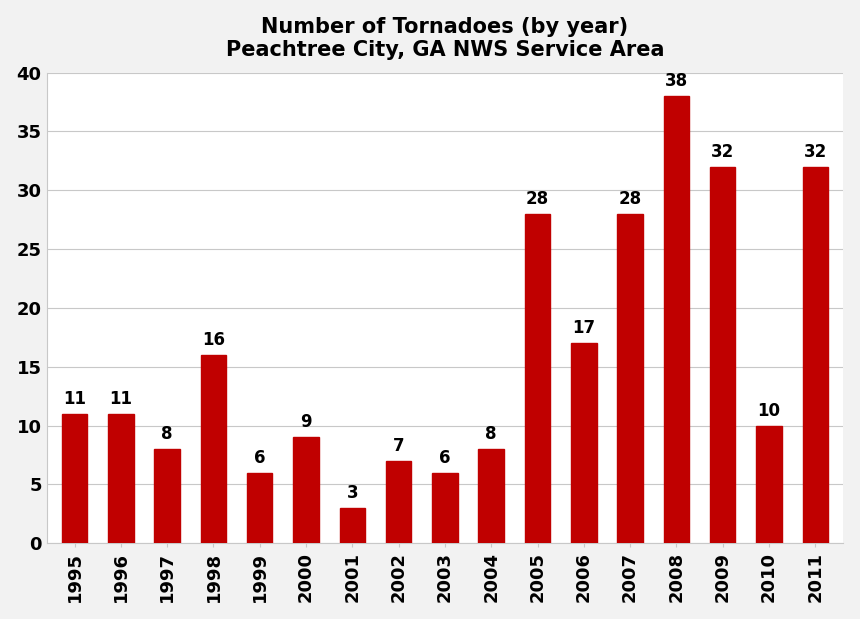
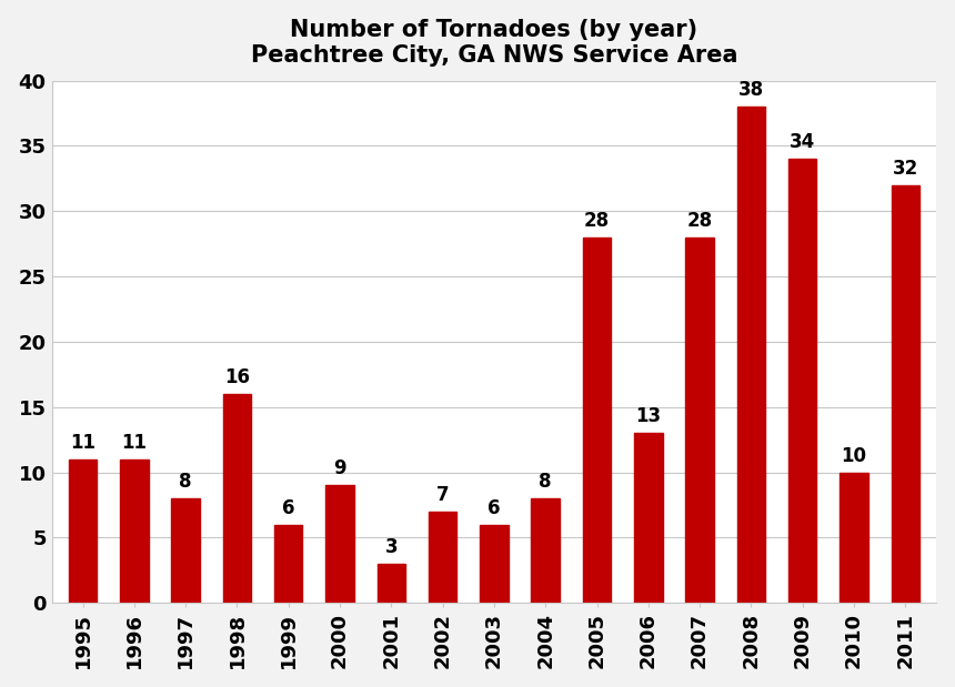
2006: 17 -> 13
2009: 32 -> 34
